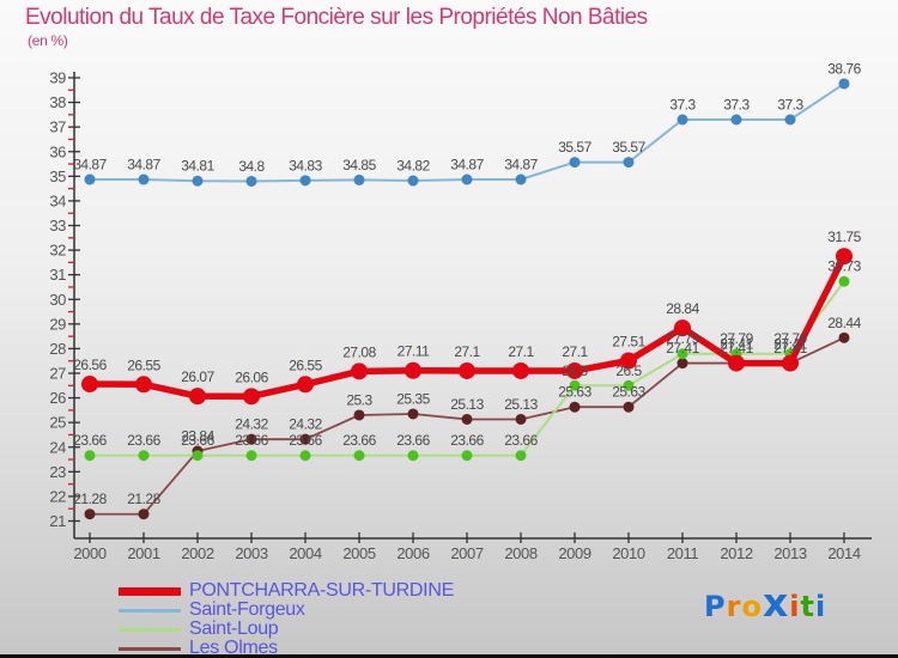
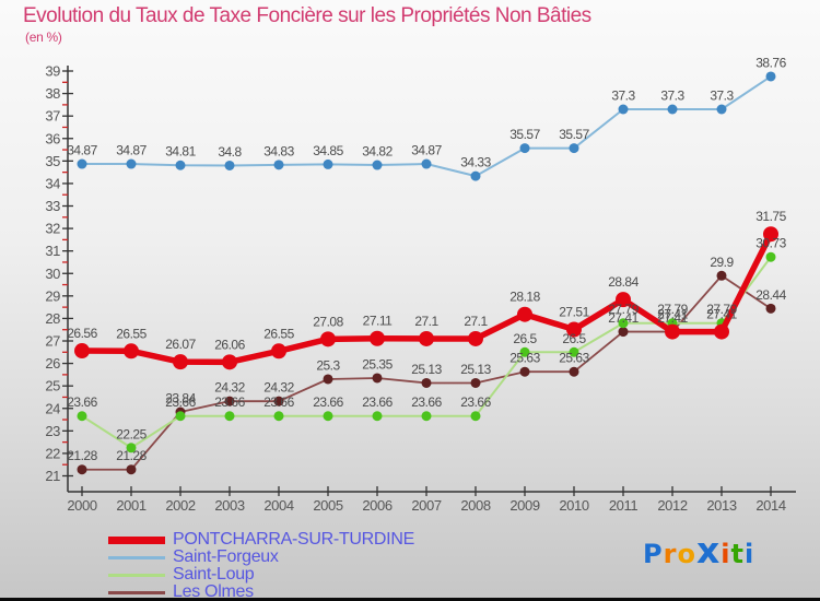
Saint-Loup/2001: 23.66 -> 22.25
Saint-Forgeux/2008: 34.87 -> 34.33
PONTCHARRA-SUR-TURDINE/2009: 27.1 -> 28.18
Les Olmes/2013: 27.41 -> 29.9
